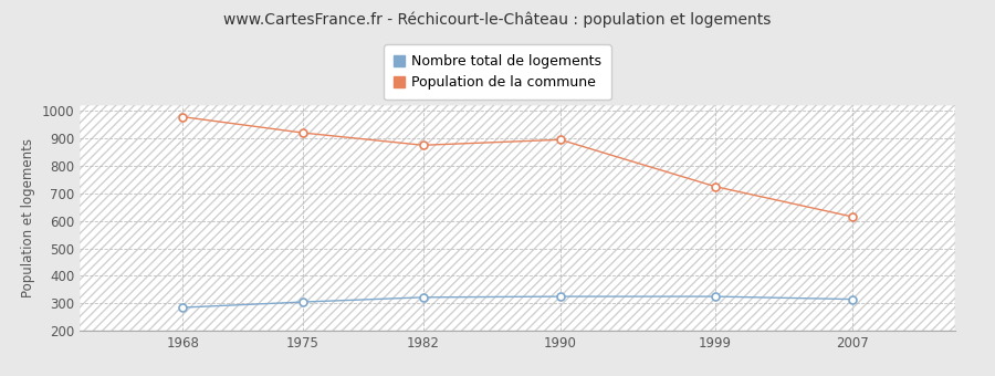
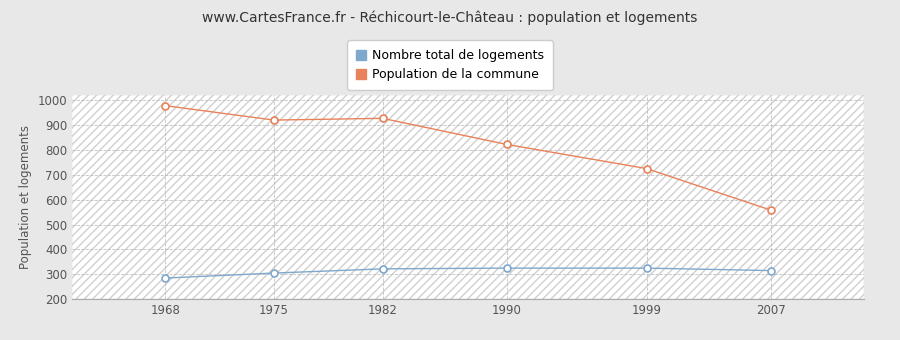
Population de la commune/1982: 875 -> 927
Population de la commune/1990: 895 -> 822
Population de la commune/2007: 615 -> 558
